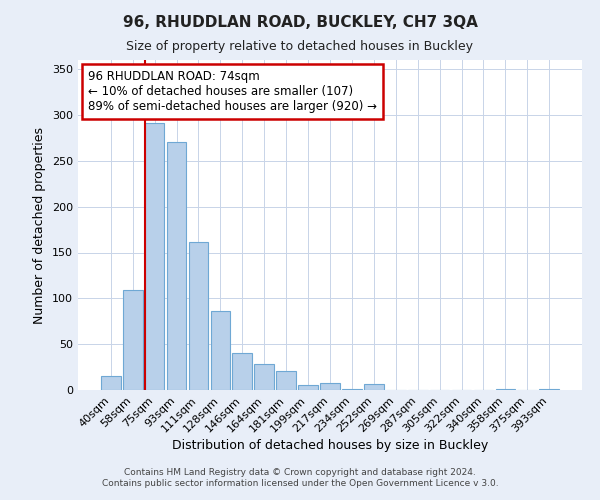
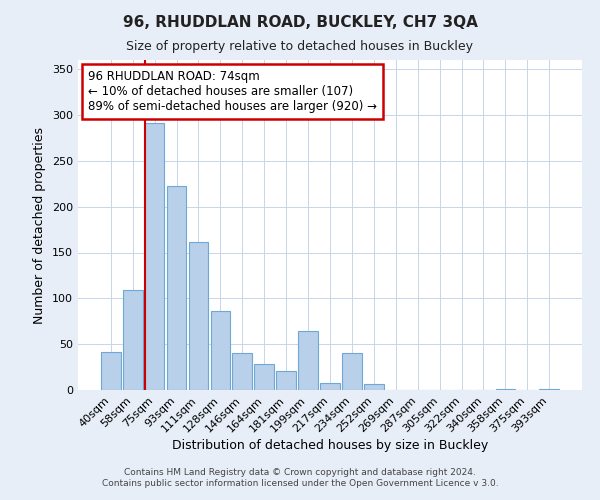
40sqm: 15 -> 42
93sqm: 271 -> 222
199sqm: 5 -> 64
234sqm: 1 -> 40
